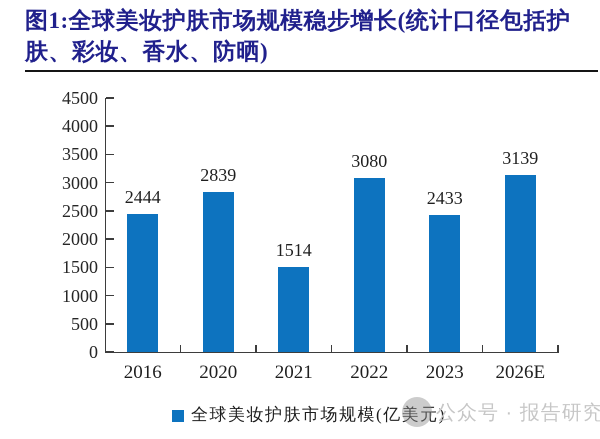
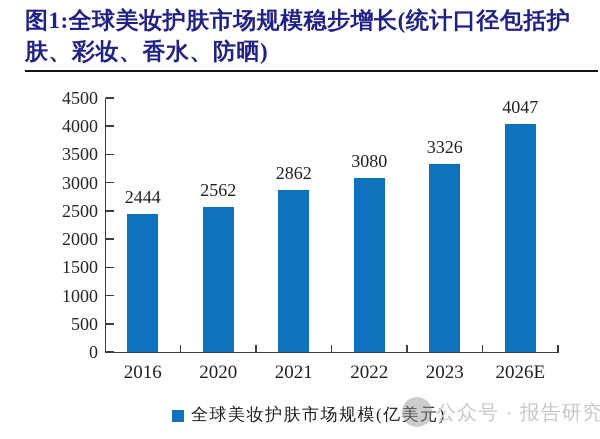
2020: 2839 -> 2562
2021: 1514 -> 2862
2023: 2433 -> 3326
2026E: 3139 -> 4047
